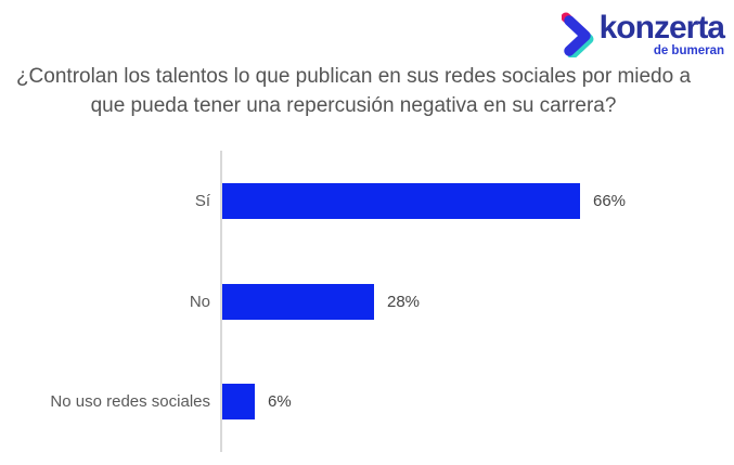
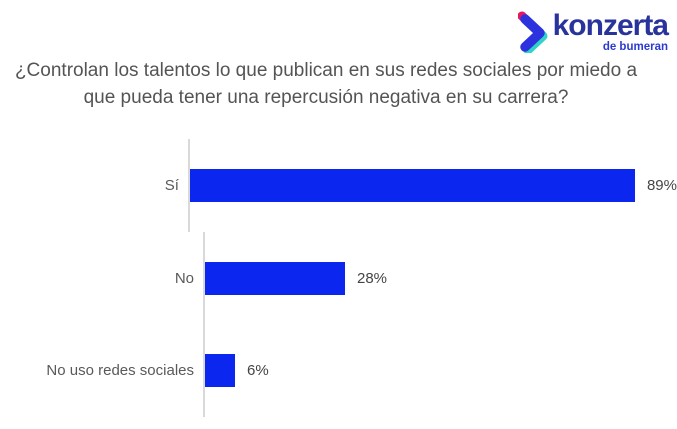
Sí: 66% -> 89%
